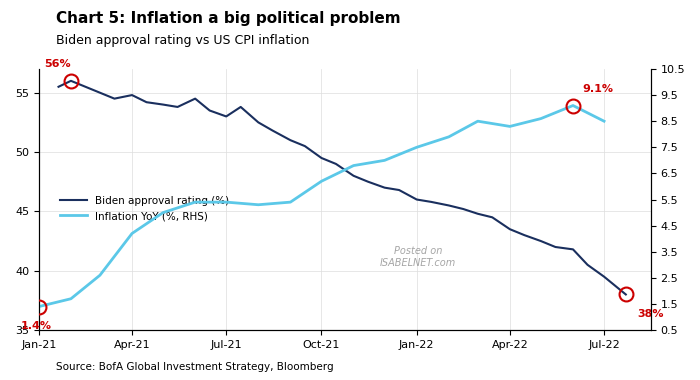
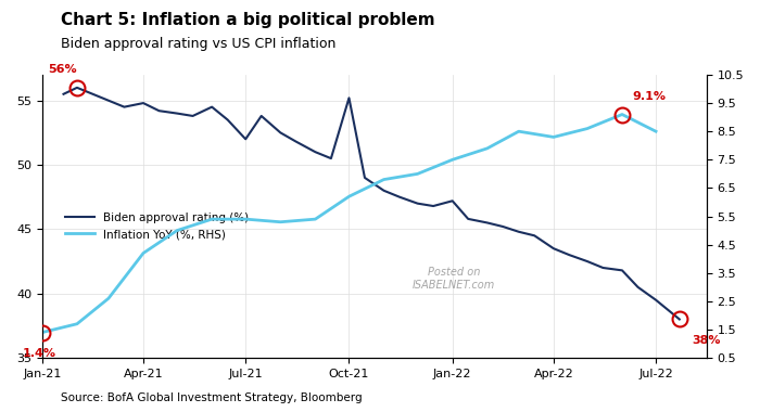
Biden approval rating (%)/Jul-21: 53.0 -> 52.0
Biden approval rating (%)/Oct-21: 49.5 -> 55.2
Biden approval rating (%)/Jan-22: 46.0 -> 47.2
